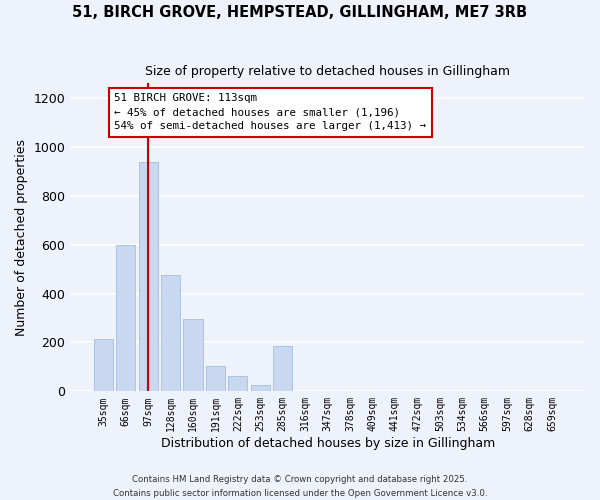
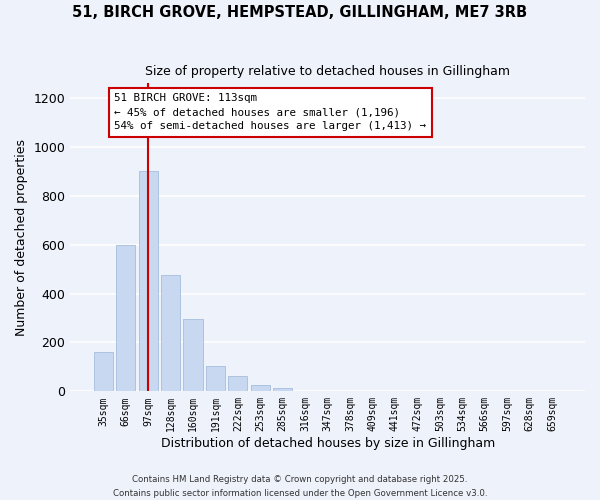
35sqm: 215 -> 160
97sqm: 940 -> 900
285sqm: 185 -> 12
